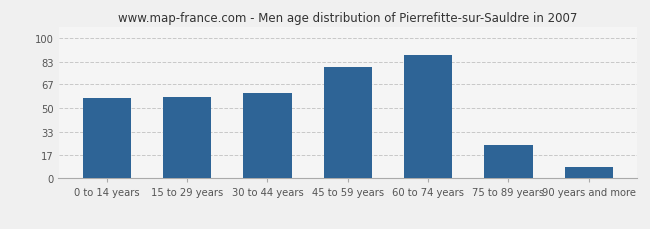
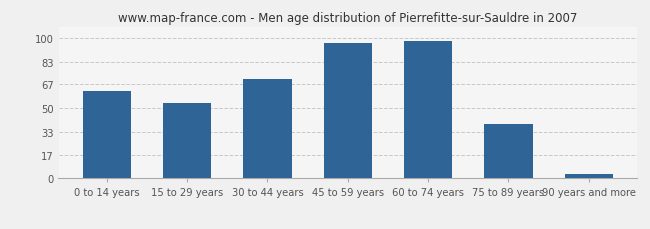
0 to 14 years: 57 -> 62
15 to 29 years: 58 -> 54
30 to 44 years: 61 -> 71
45 to 59 years: 79 -> 96
60 to 74 years: 88 -> 98
75 to 89 years: 24 -> 39
90 years and more: 8 -> 3
